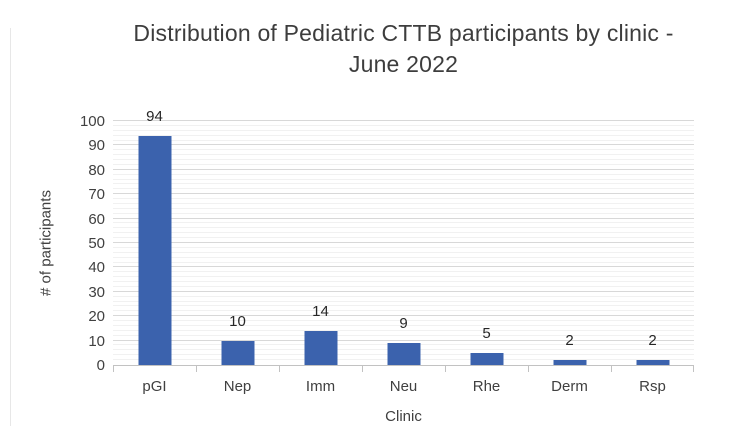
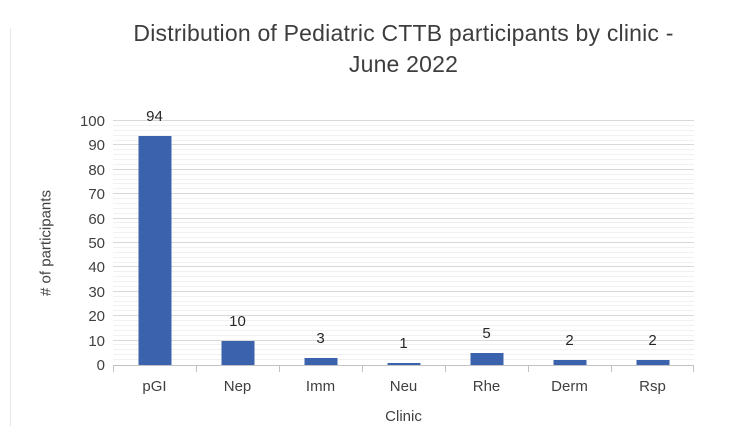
Imm: 14 -> 3
Neu: 9 -> 1
